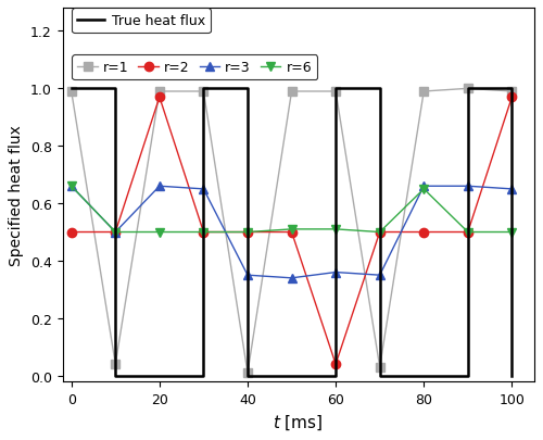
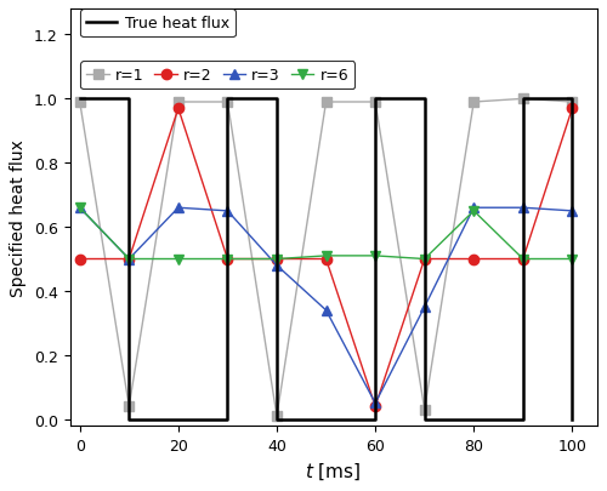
r=3/40: 0.35 -> 0.48
r=3/60: 0.36 -> 0.05
